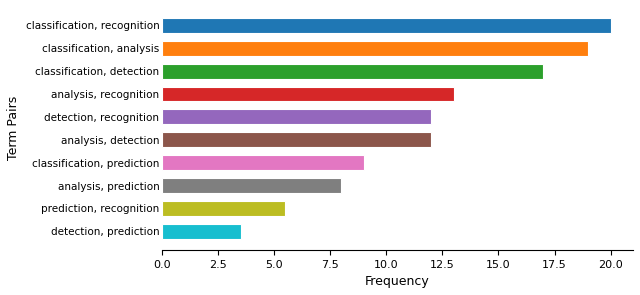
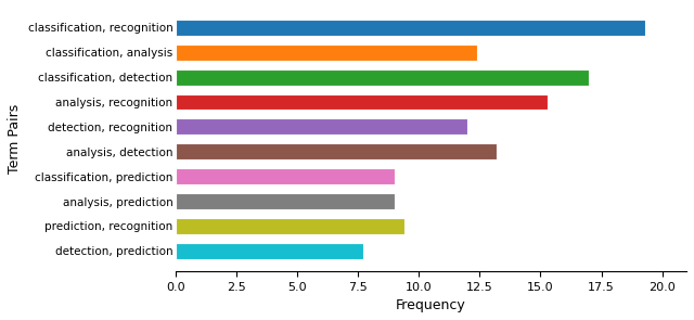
classification, recognition: 20.0 -> 19.3
classification, analysis: 19.0 -> 12.4
analysis, recognition: 13.0 -> 15.3
analysis, detection: 12.0 -> 13.2
analysis, prediction: 8.0 -> 9.0
prediction, recognition: 5.5 -> 9.4
detection, prediction: 3.5 -> 7.7
